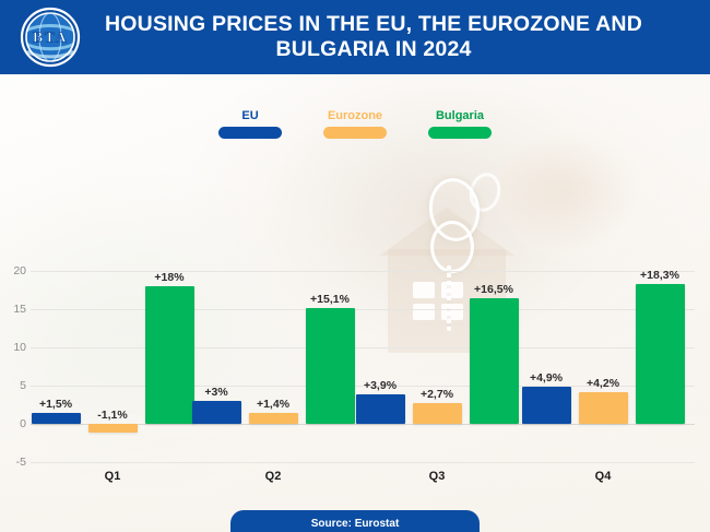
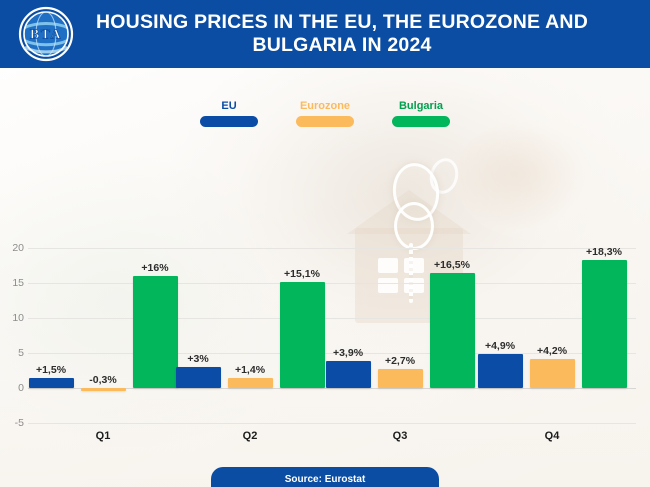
Eurozone/Q1: -1,1% -> -0,3%
Bulgaria/Q1: +18% -> +16%
